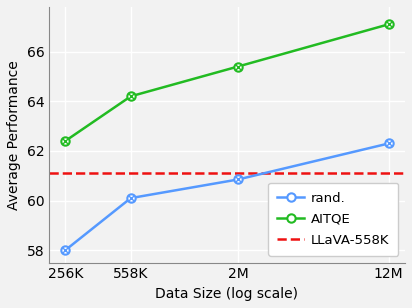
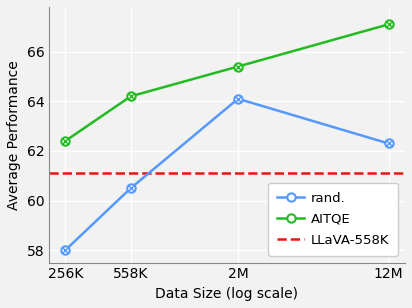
rand./558K: 60.10 -> 60.50
rand./2M: 60.85 -> 64.10
